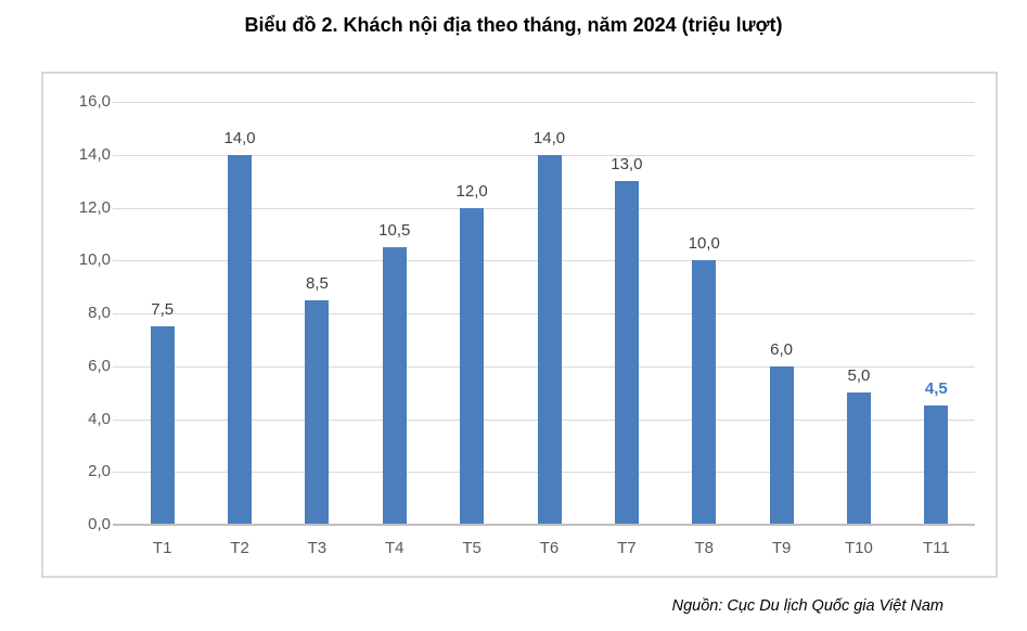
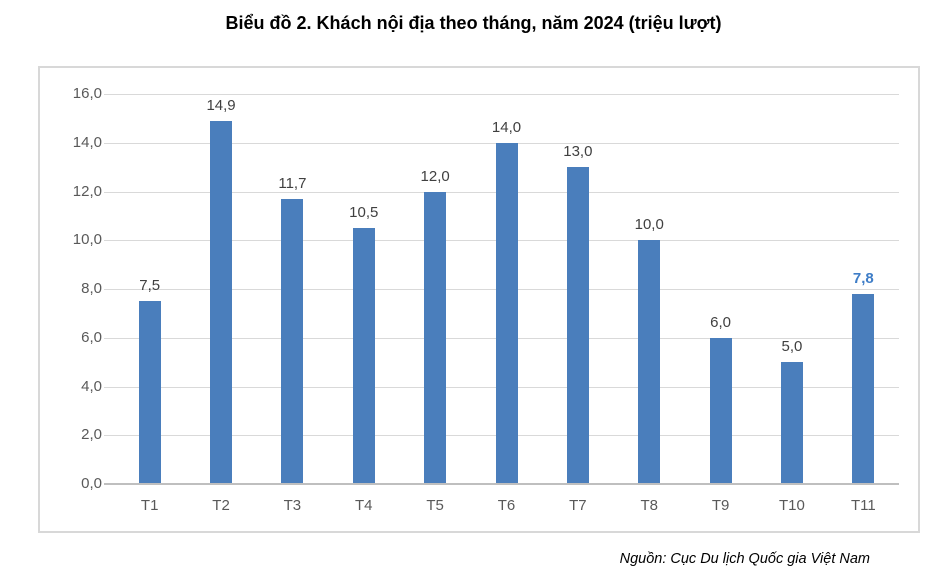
T2: 14,0 -> 14,9
T3: 8,5 -> 11,7
T11: 4,5 -> 7,8
